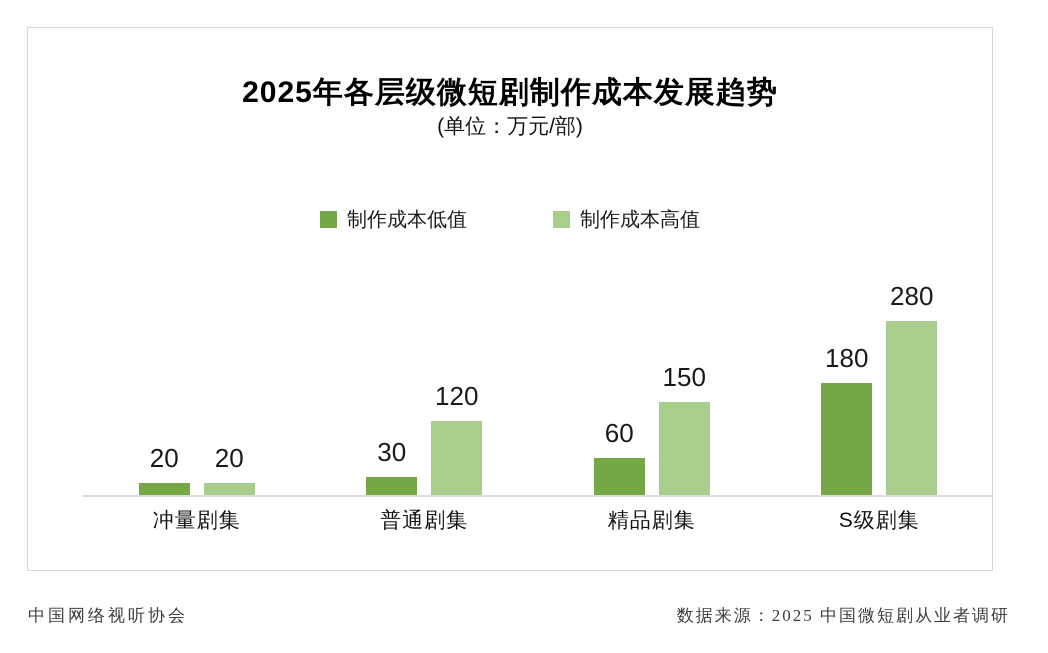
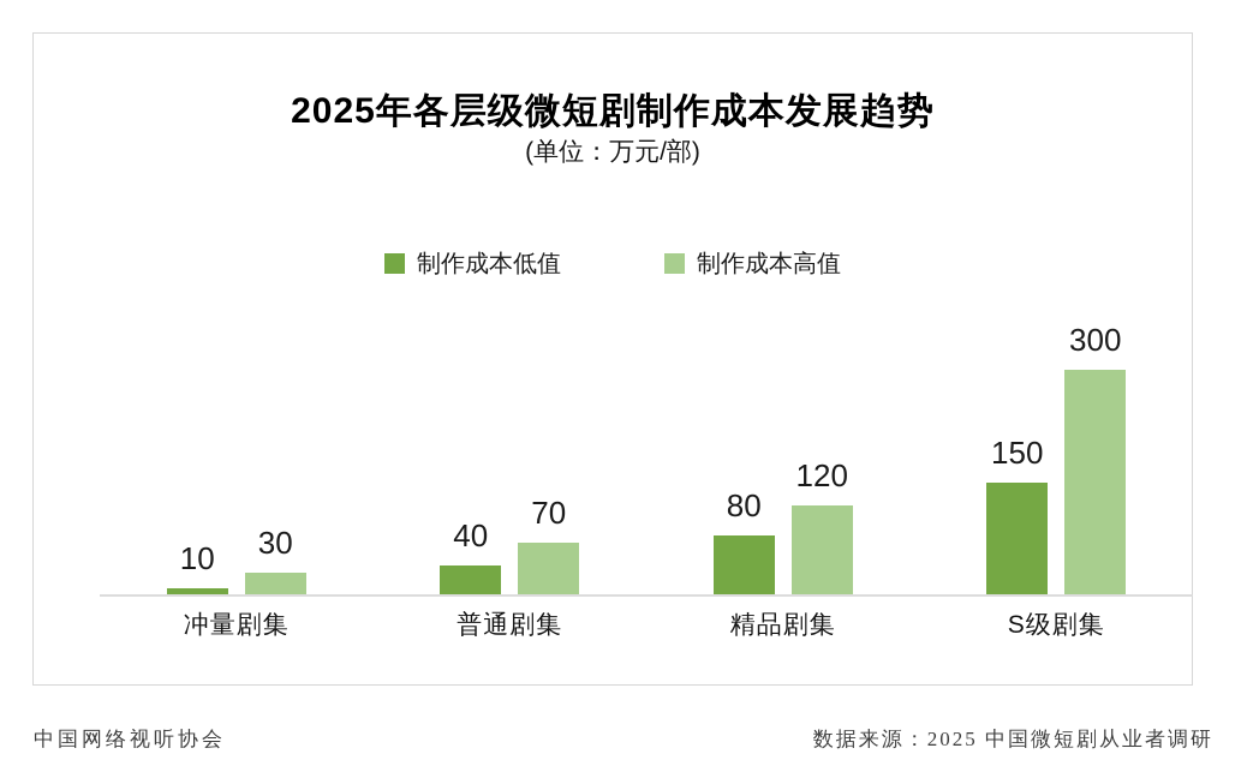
制作成本低值/冲量剧集: 20 -> 10
制作成本高值/冲量剧集: 20 -> 30
制作成本低值/普通剧集: 30 -> 40
制作成本高值/普通剧集: 120 -> 70
制作成本低值/精品剧集: 60 -> 80
制作成本高值/精品剧集: 150 -> 120
制作成本低值/S级剧集: 180 -> 150
制作成本高值/S级剧集: 280 -> 300
